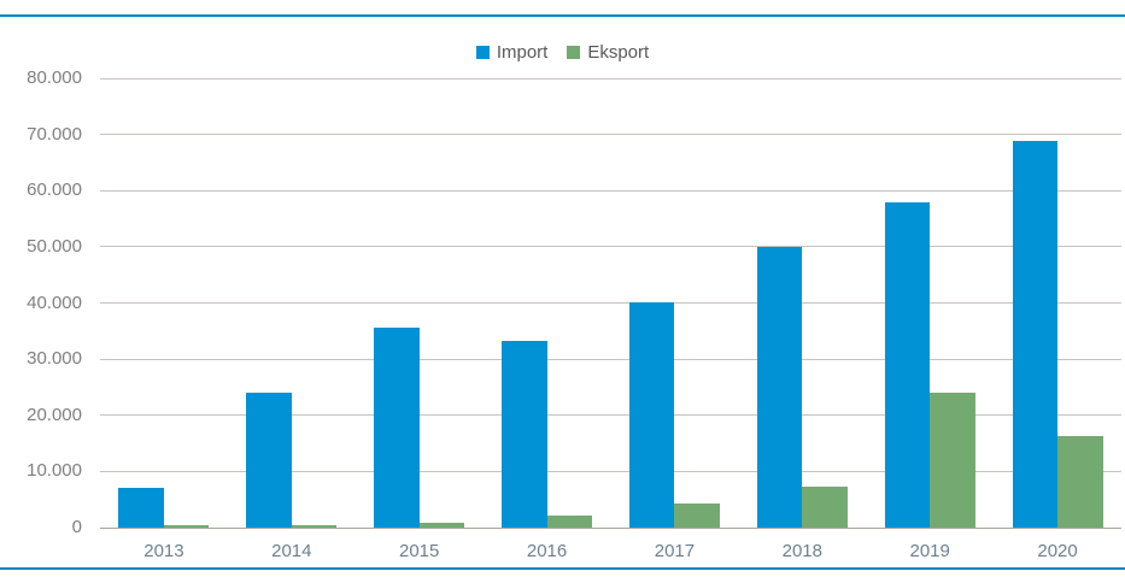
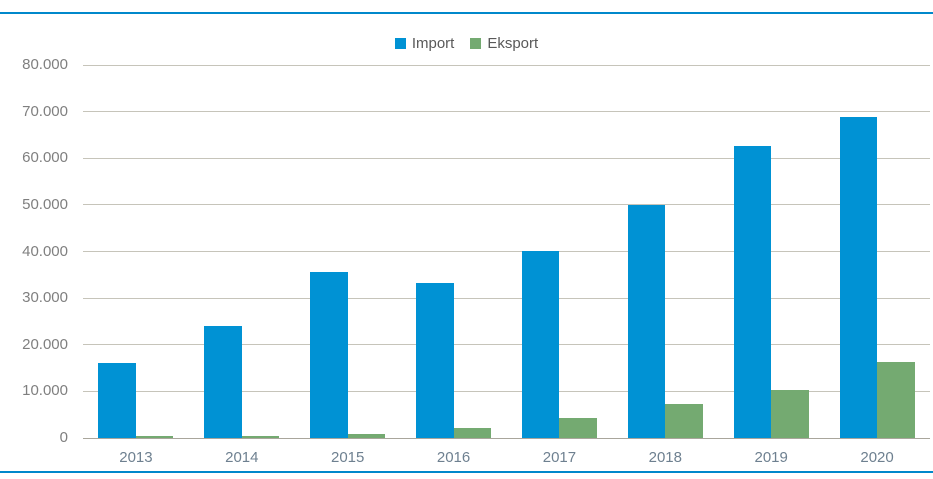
Import/2013: 7000 -> 16000
Import/2019: 58000 -> 63000
Eksport/2019: 24000 -> 10000
